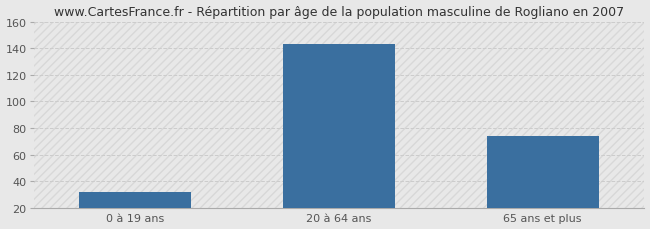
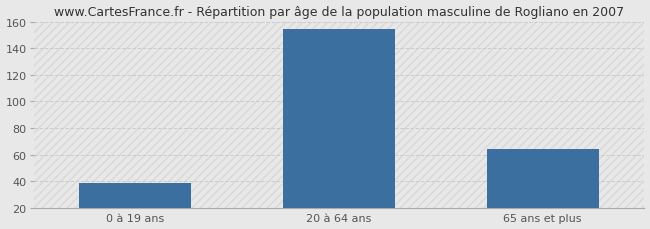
0 à 19 ans: 32 -> 39
20 à 64 ans: 143 -> 154
65 ans et plus: 74 -> 64
